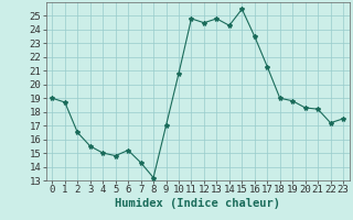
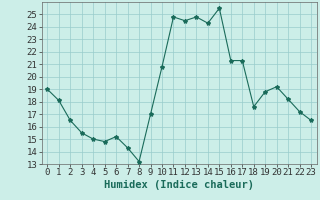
1: 18.7 -> 18.1
16: 23.5 -> 21.3
18: 19.0 -> 17.6
20: 18.3 -> 19.2
23: 17.5 -> 16.5
